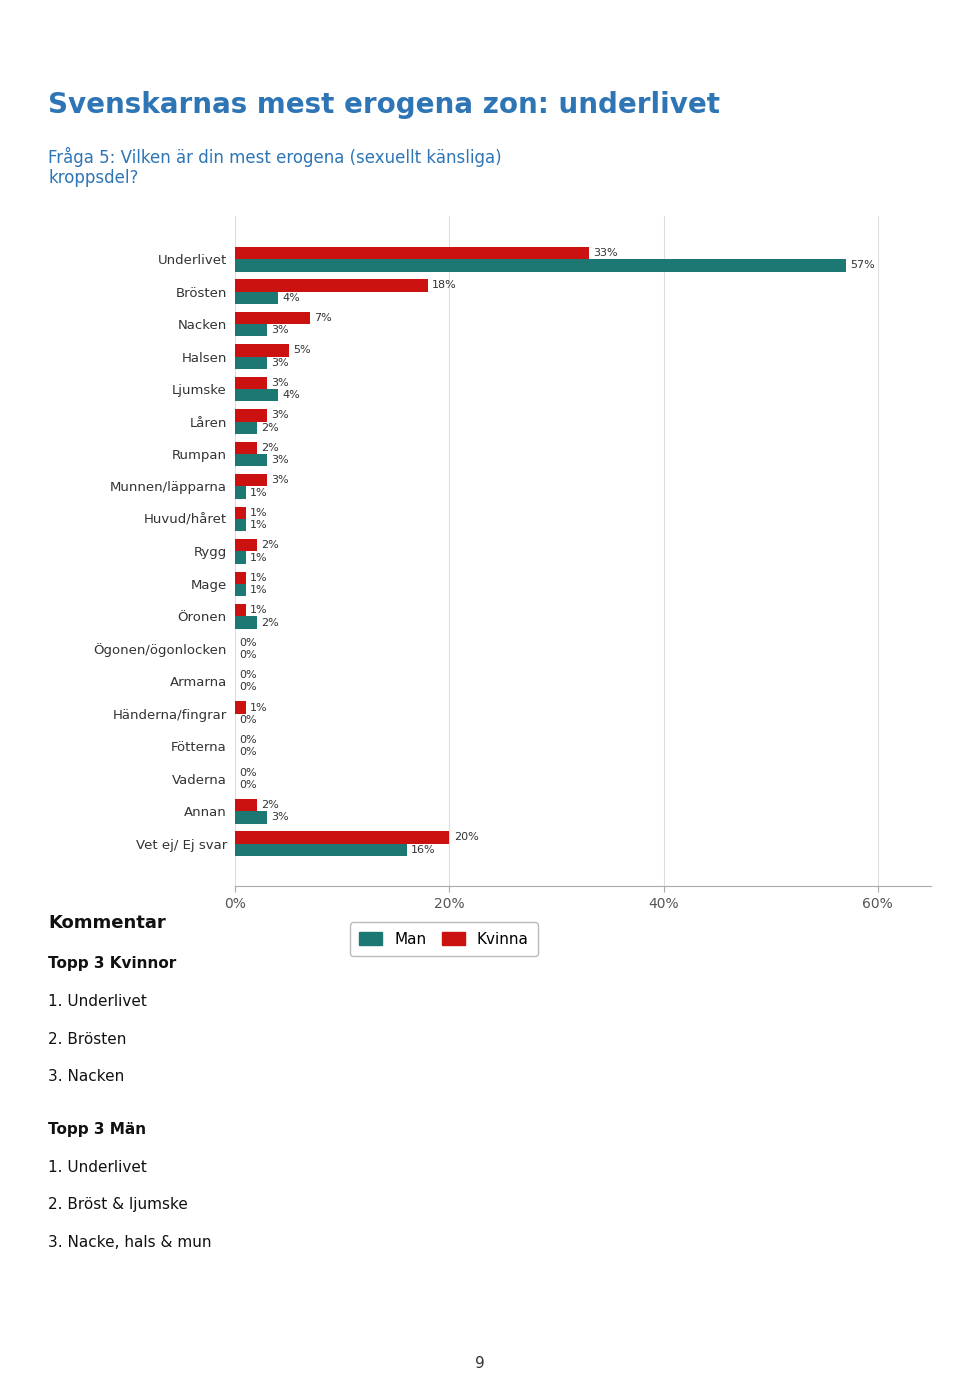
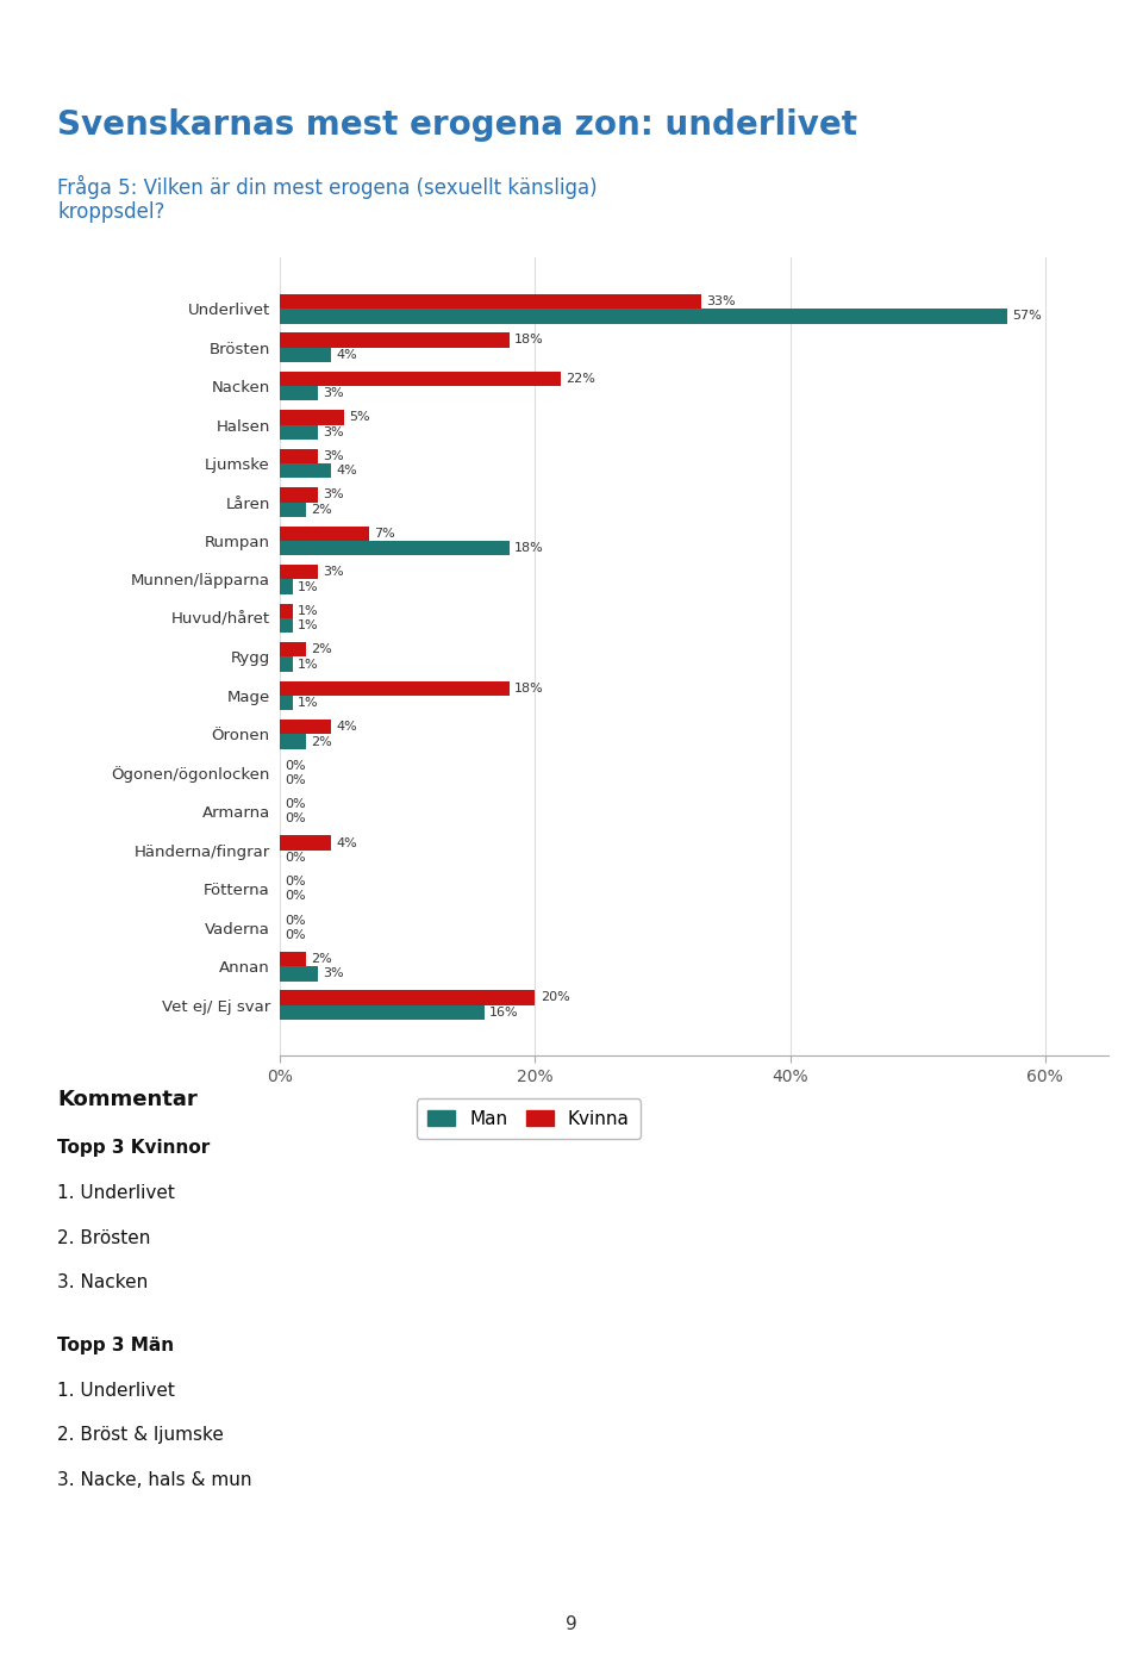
Kvinna/Nacken: 7% -> 22%
Kvinna/Rumpan: 2% -> 7%
Man/Rumpan: 3% -> 18%
Kvinna/Mage: 1% -> 18%
Kvinna/Öronen: 1% -> 4%
Kvinna/Händerna/fingrar: 1% -> 4%
